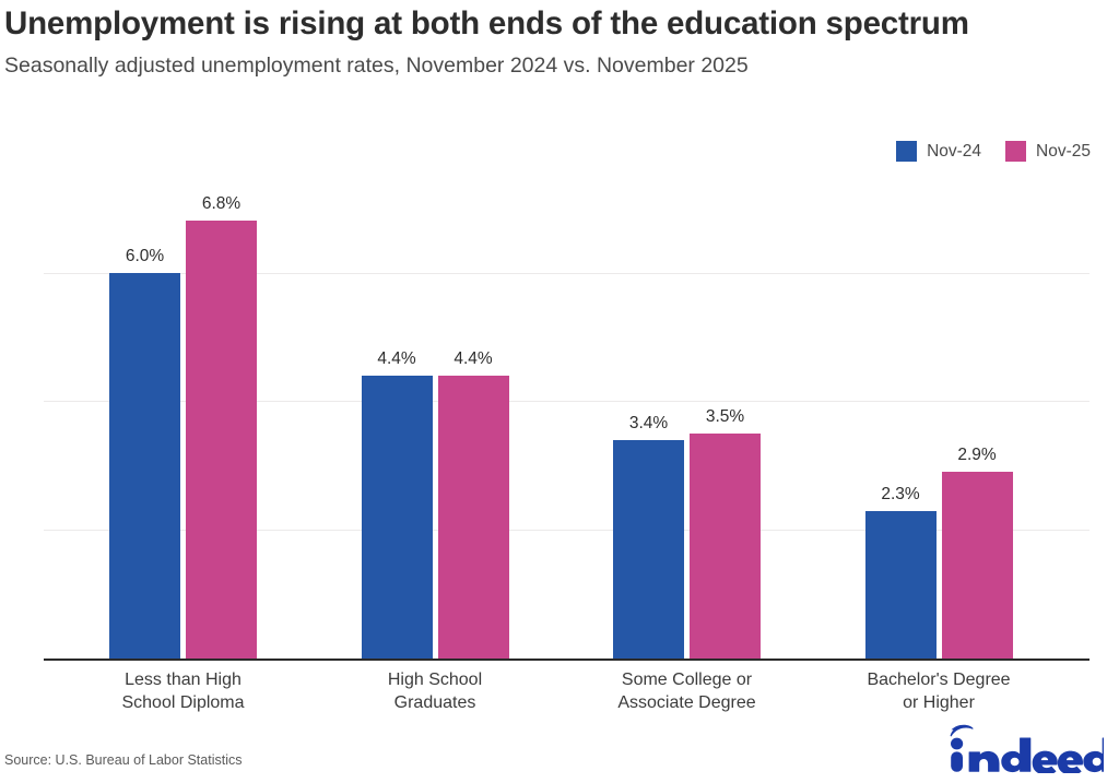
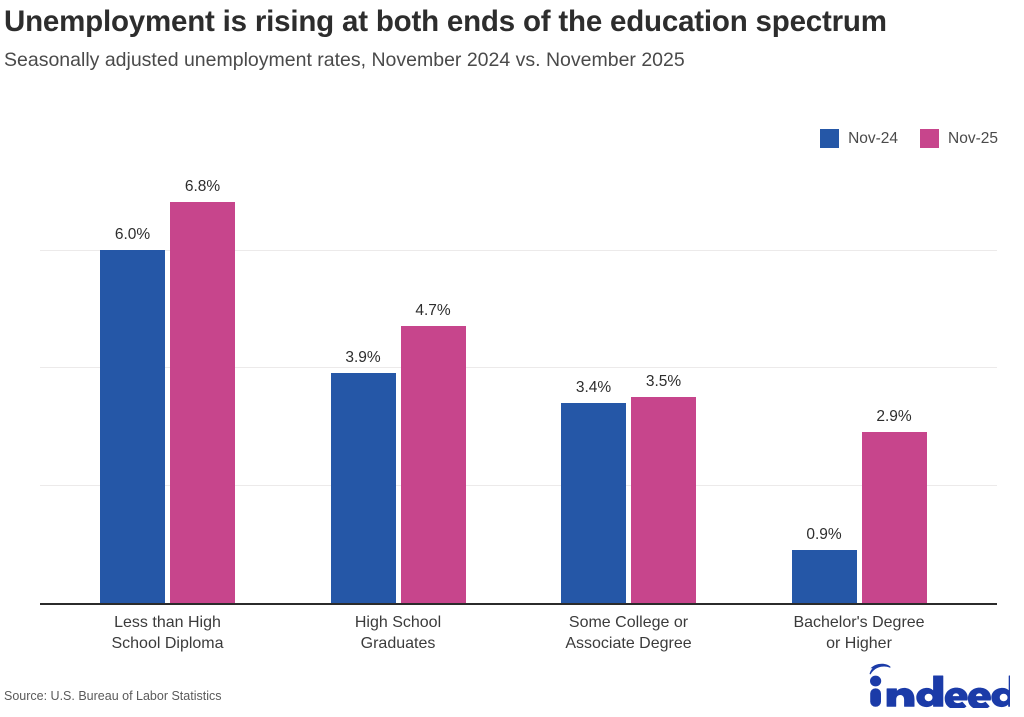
Nov-24/High School Graduates: 4.4% -> 3.9%
Nov-25/High School Graduates: 4.4% -> 4.7%
Nov-24/Bachelor's Degree or Higher: 2.3% -> 0.9%
